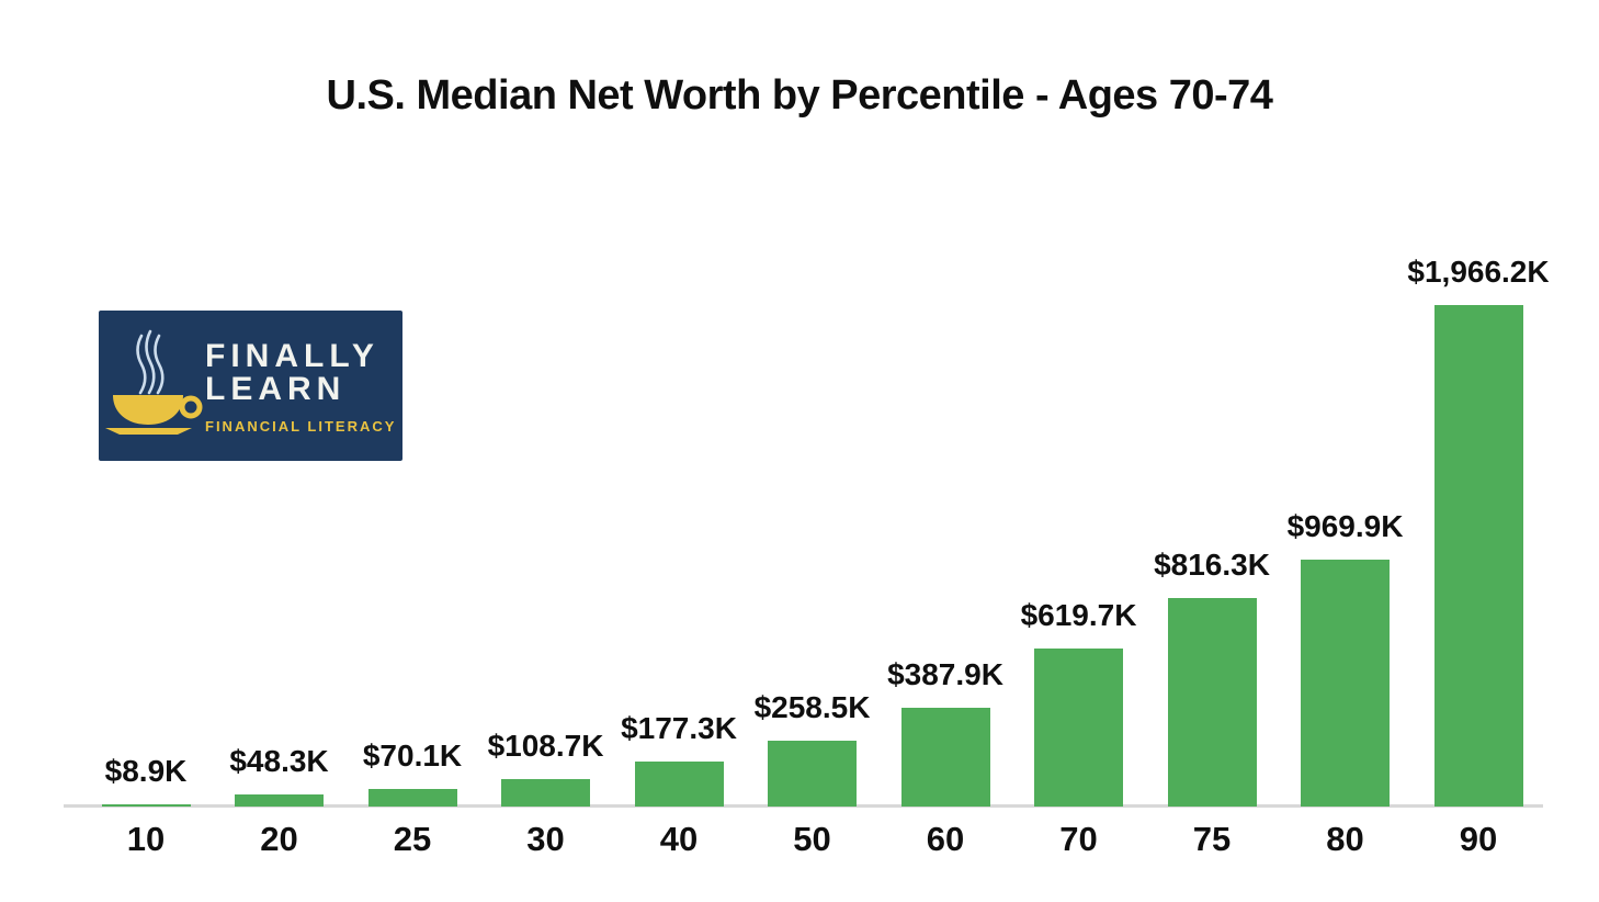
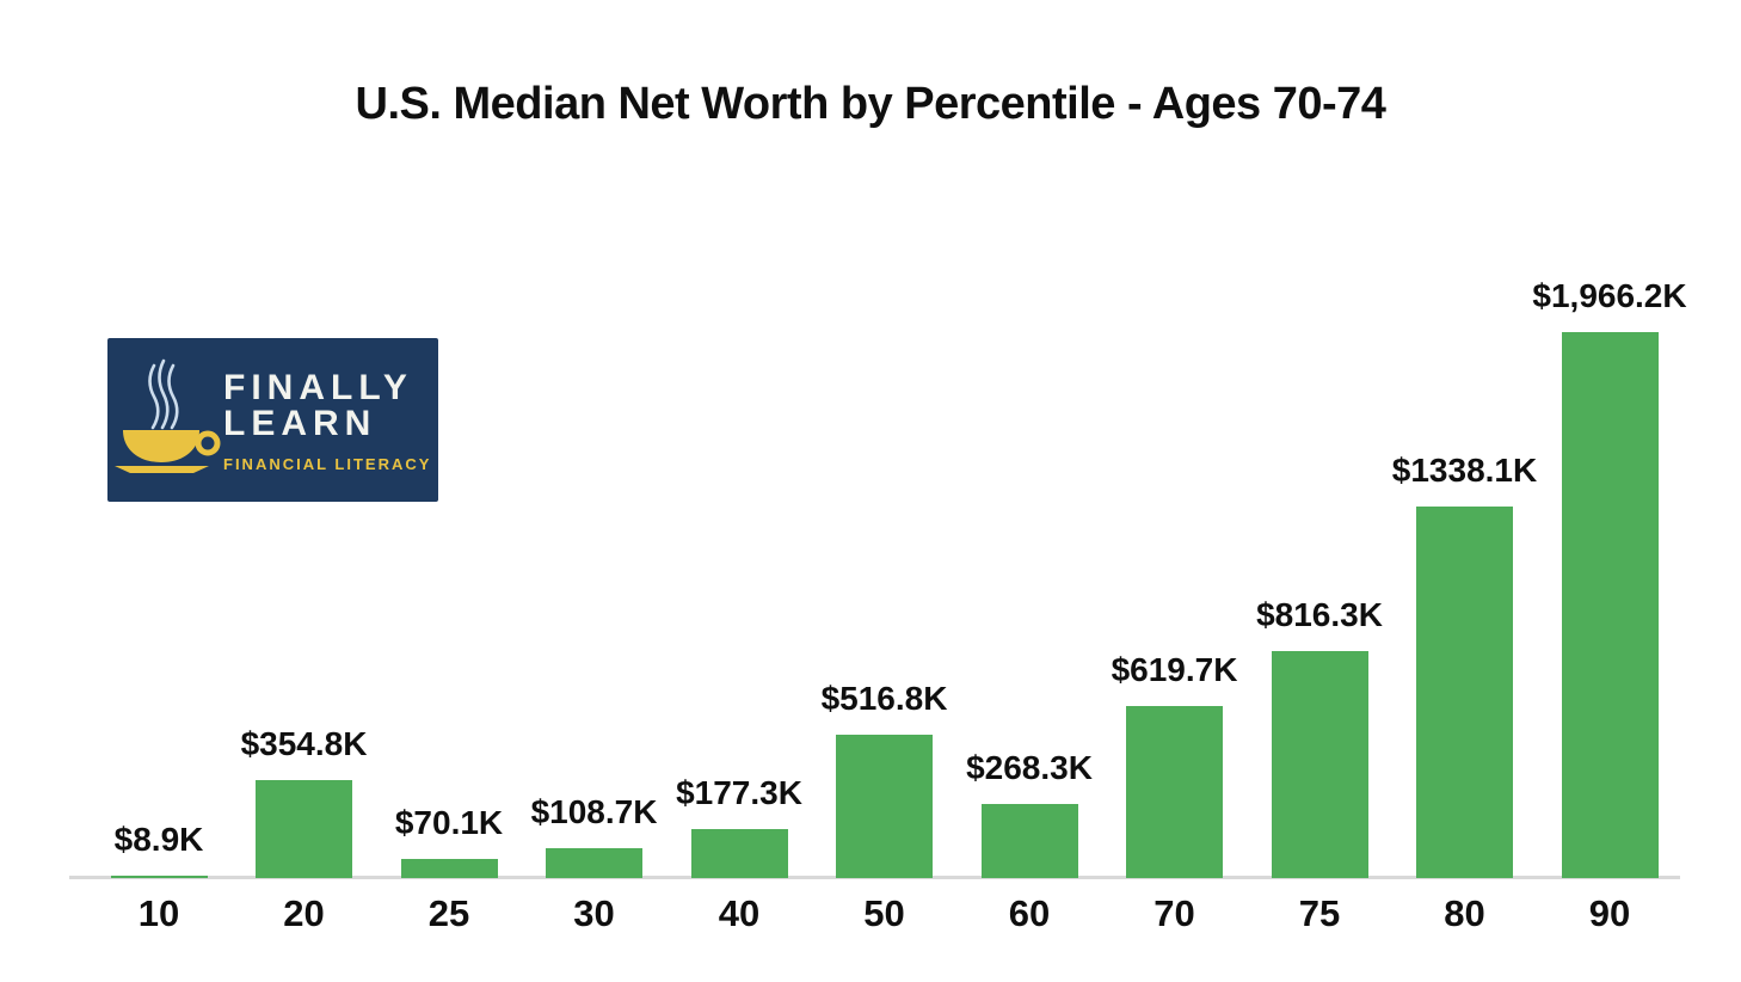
20: $48.3K -> $354.8K
50: $258.5K -> $516.8K
60: $387.9K -> $268.3K
80: $969.9K -> $1338.1K
